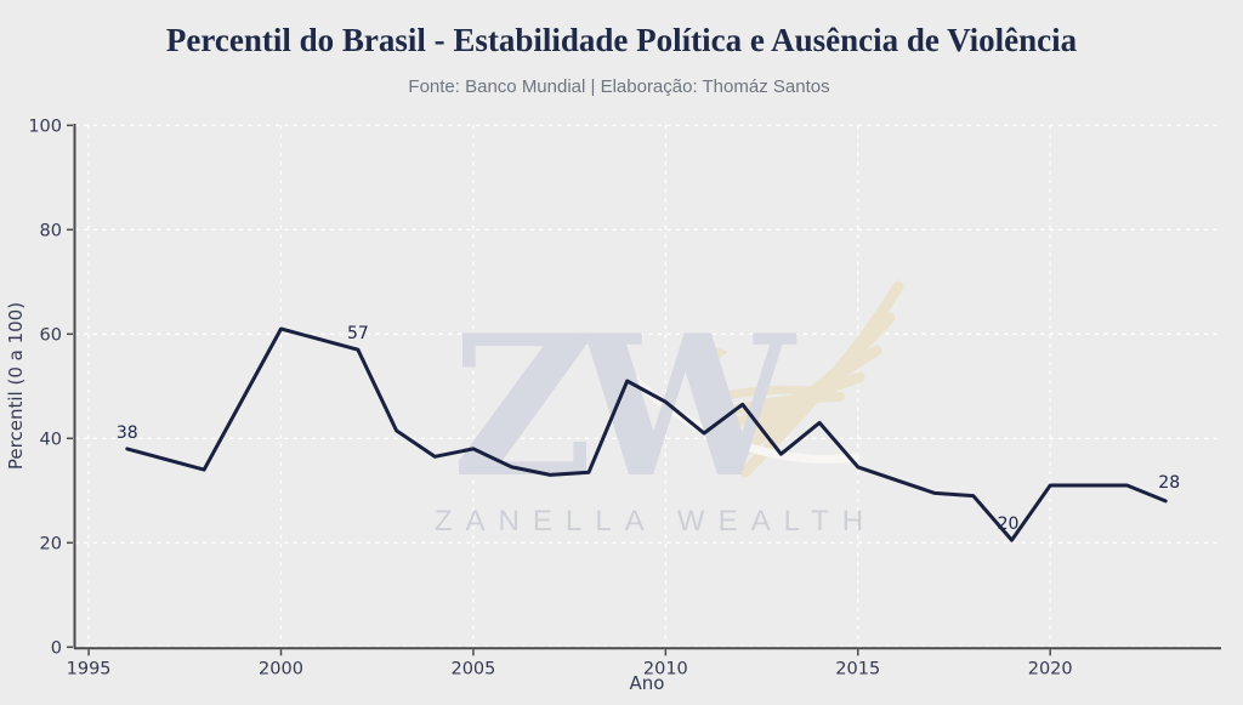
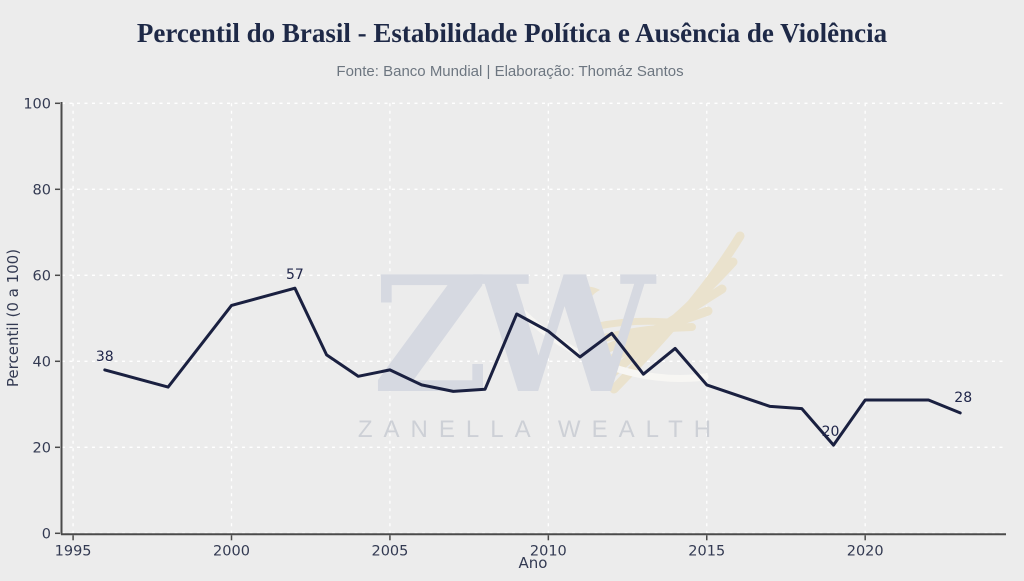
2000: 61 -> 53
